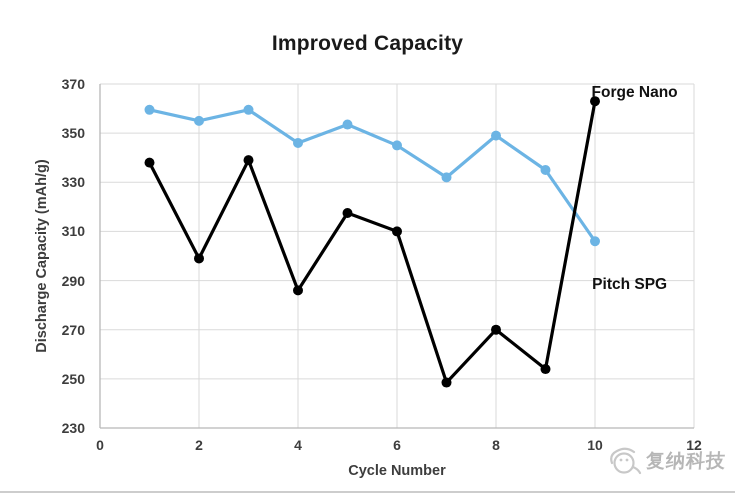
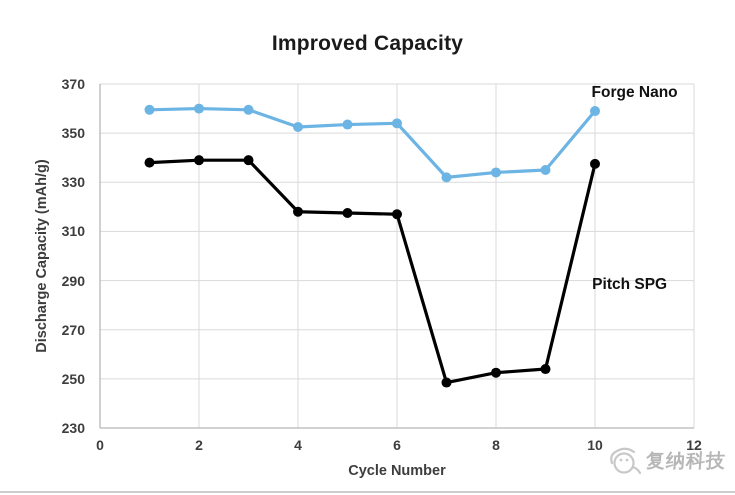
Forge Nano/2: 355 -> 360
Pitch SPG/2: 299 -> 339
Forge Nano/4: 346 -> 352
Pitch SPG/4: 286 -> 318
Forge Nano/6: 345 -> 354
Pitch SPG/6: 310 -> 317
Forge Nano/8: 349 -> 334
Pitch SPG/8: 270 -> 252
Forge Nano/10: 306 -> 359
Pitch SPG/10: 363 -> 338
